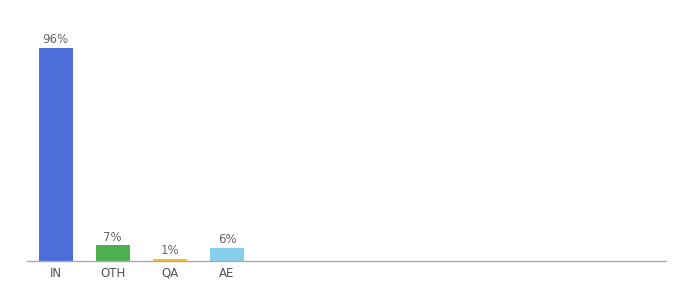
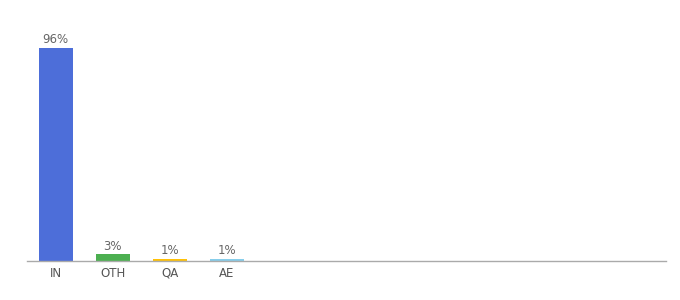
OTH: 7% -> 3%
AE: 6% -> 1%
